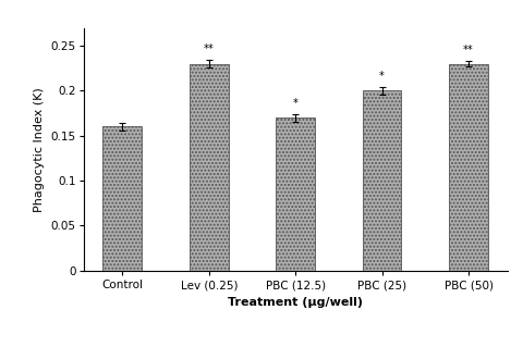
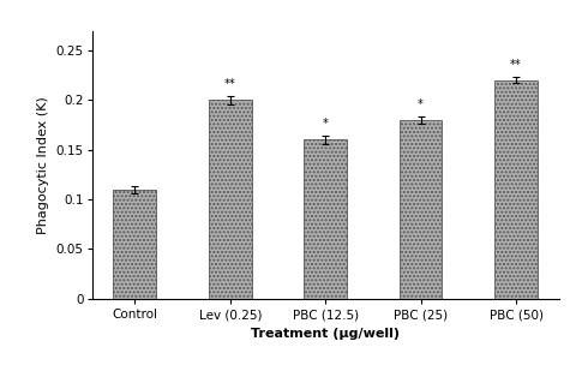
Control: 0.16 -> 0.11
Lev (0.25): 0.23 -> 0.20
PBC (12.5): 0.17 -> 0.16
PBC (25): 0.20 -> 0.18
PBC (50): 0.23 -> 0.22
